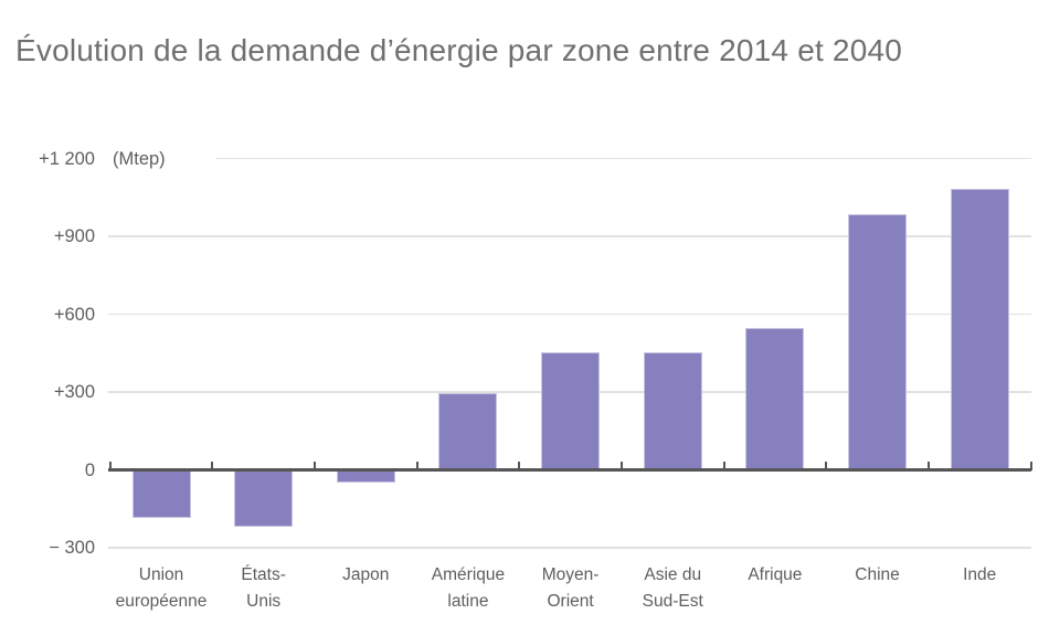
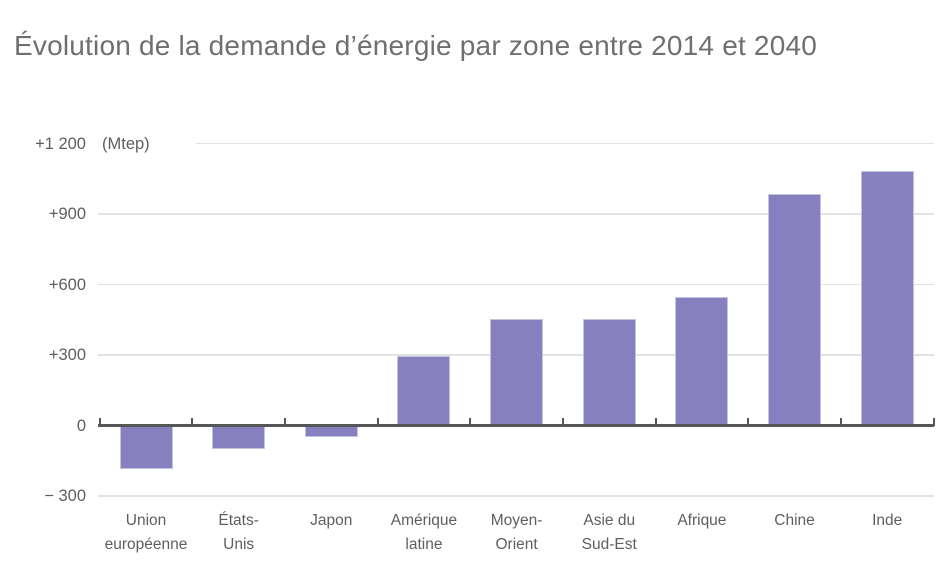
États-Unis: -220 -> -100
